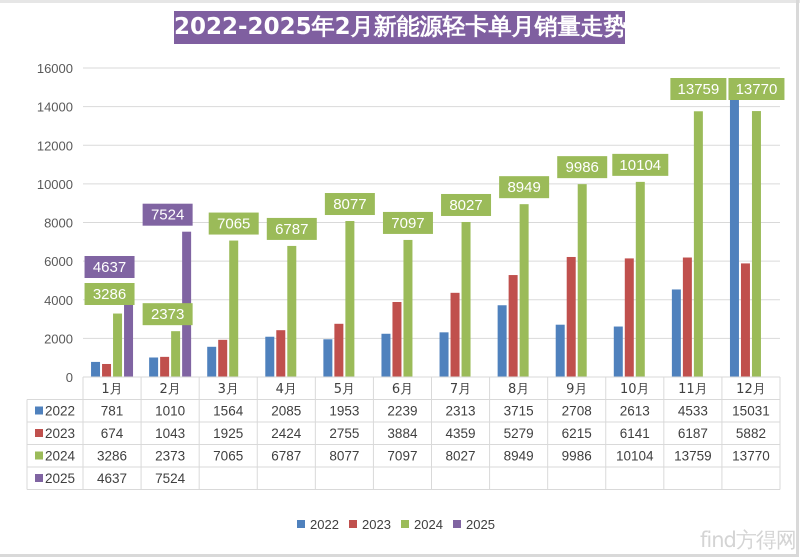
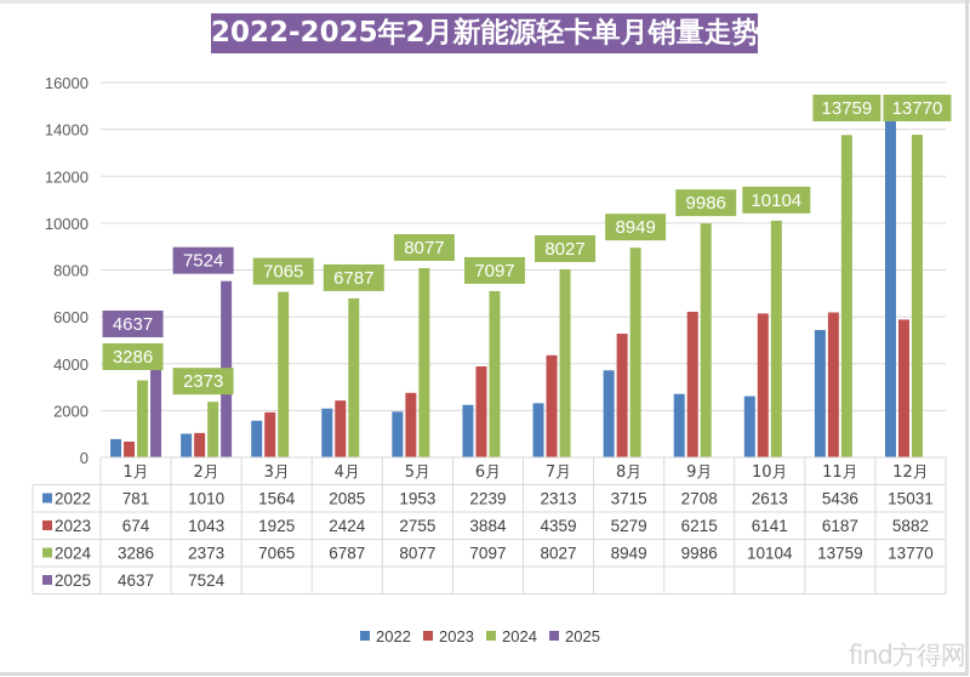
2022/11月: 4533 -> 5436
